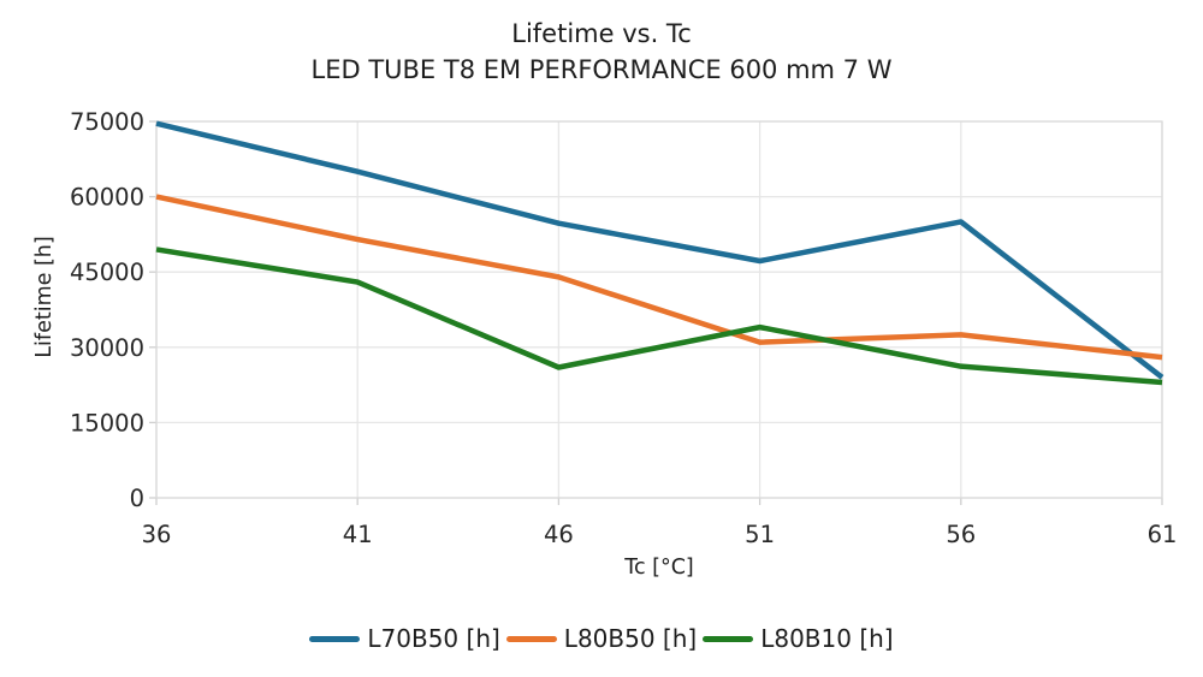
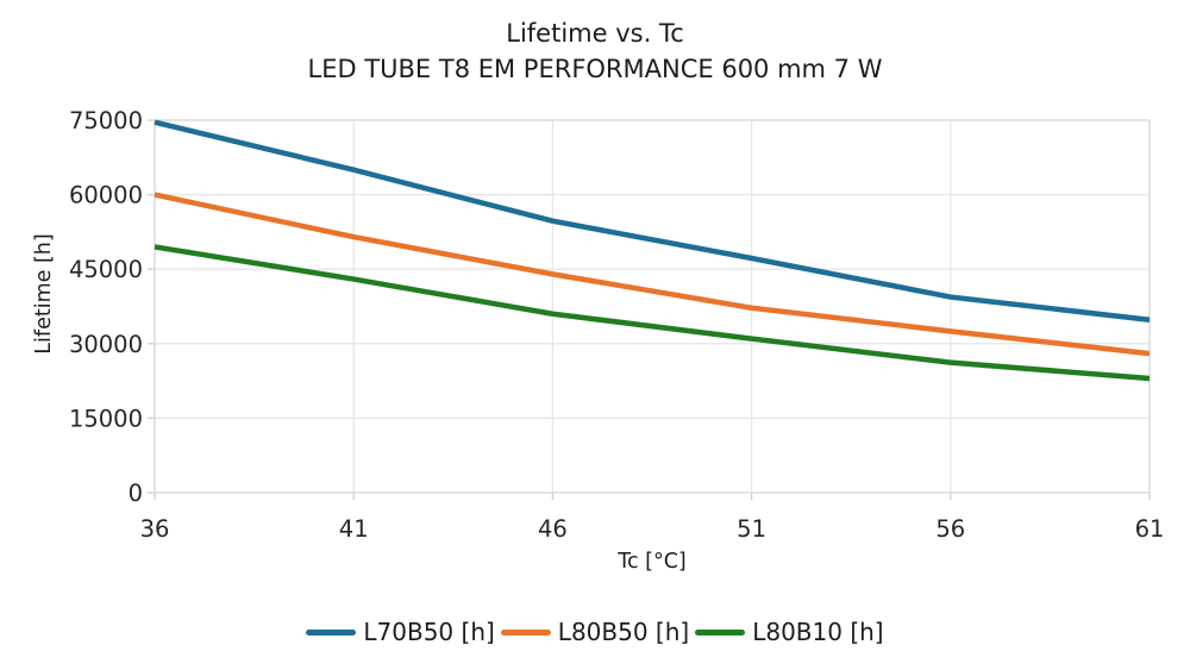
L80B10 [h]/46: 26000 -> 36000
L80B50 [h]/51: 31000 -> 37000
L80B10 [h]/51: 34000 -> 31000
L70B50 [h]/56: 55000 -> 39000
L70B50 [h]/61: 24000 -> 35000
